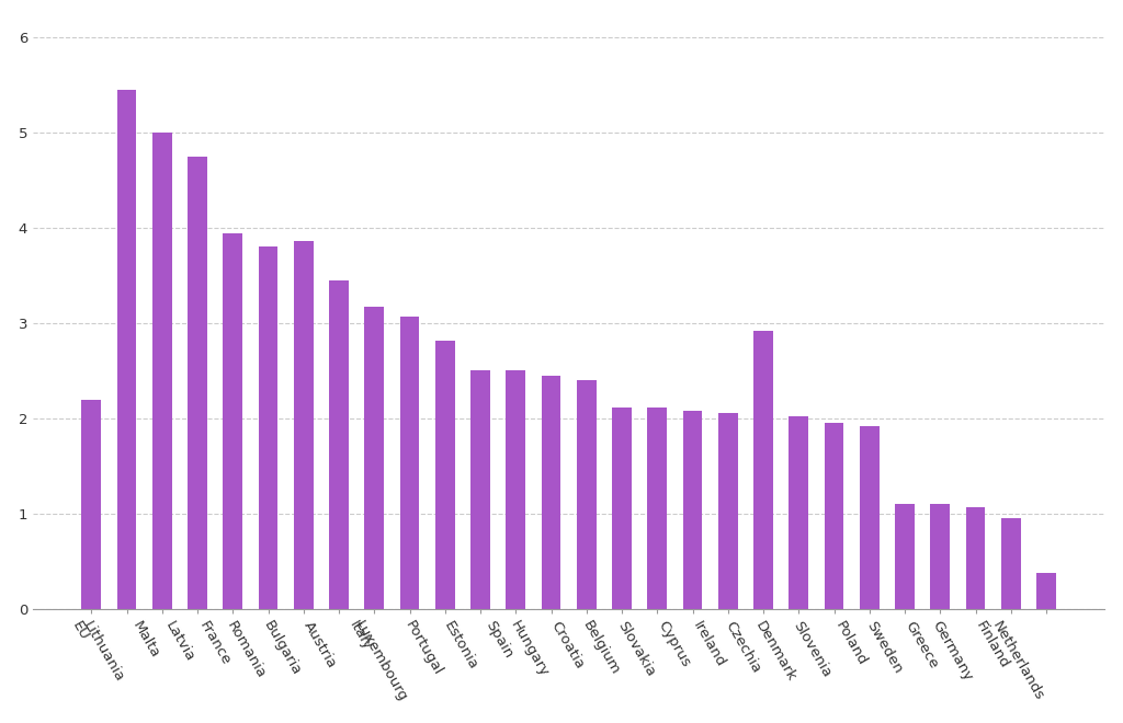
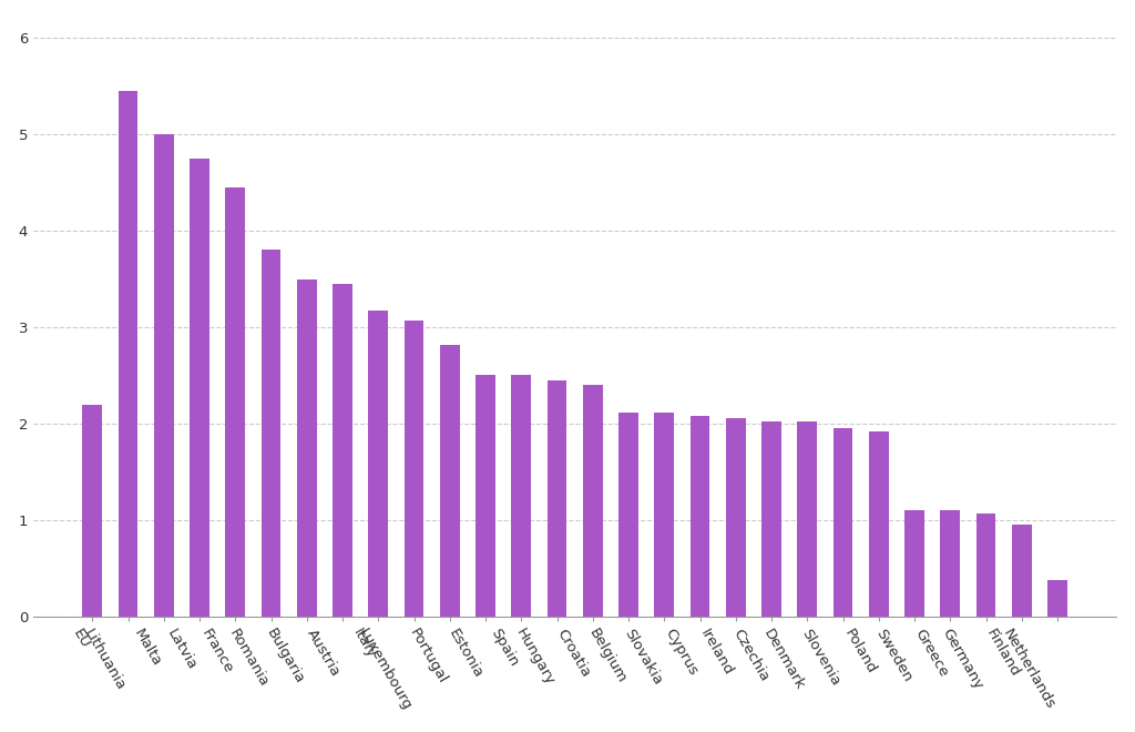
France: 3.94 -> 4.45
Bulgaria: 3.86 -> 3.50
Czechia: 2.92 -> 2.02
